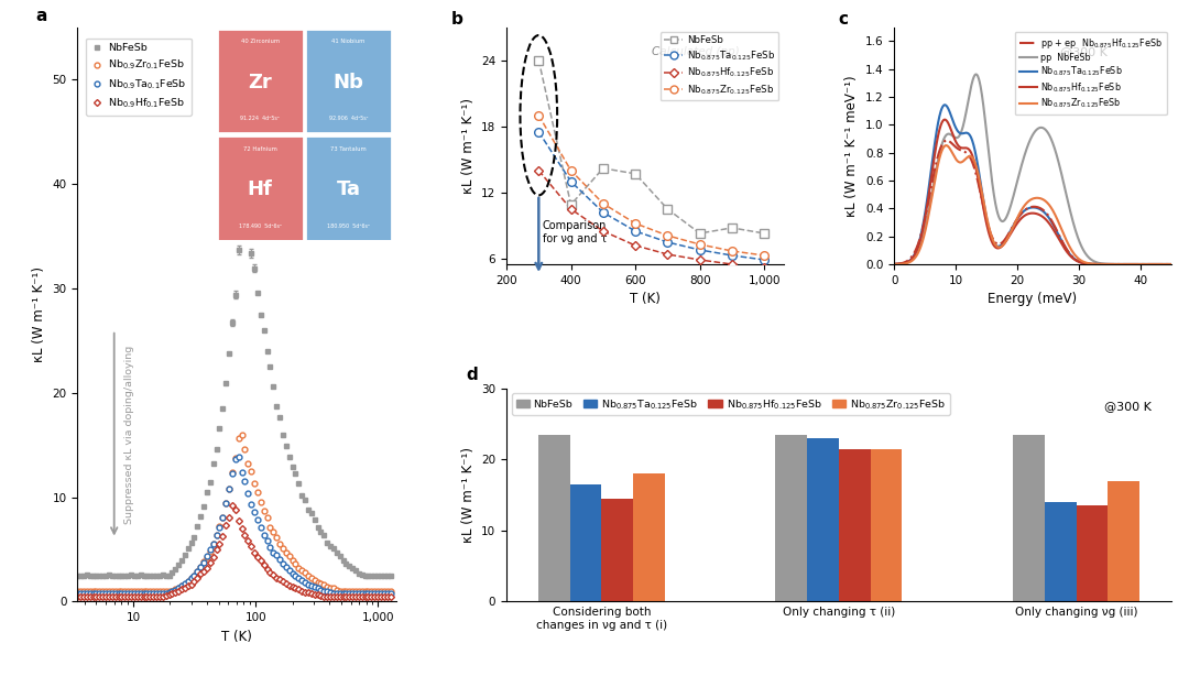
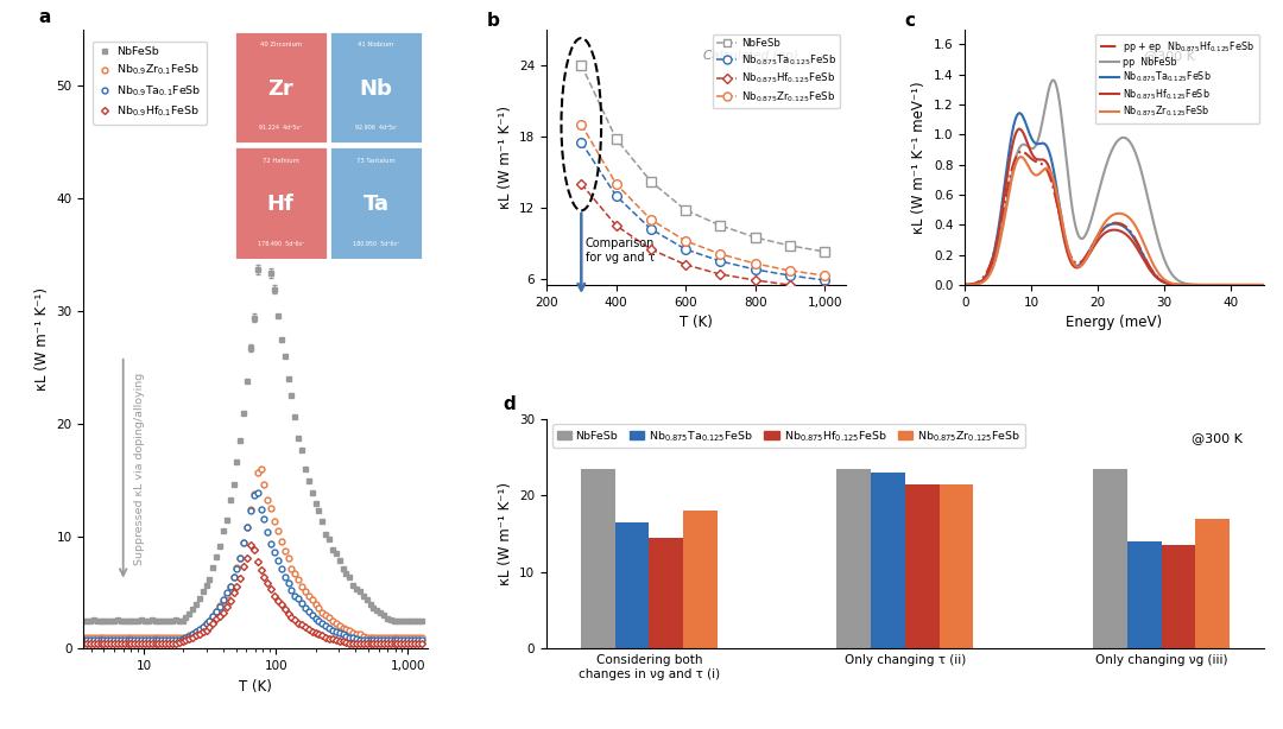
NbFeSb/400: 10.9 -> 17.8
NbFeSb/600: 13.7 -> 11.8
NbFeSb/800: 8.3 -> 9.5
